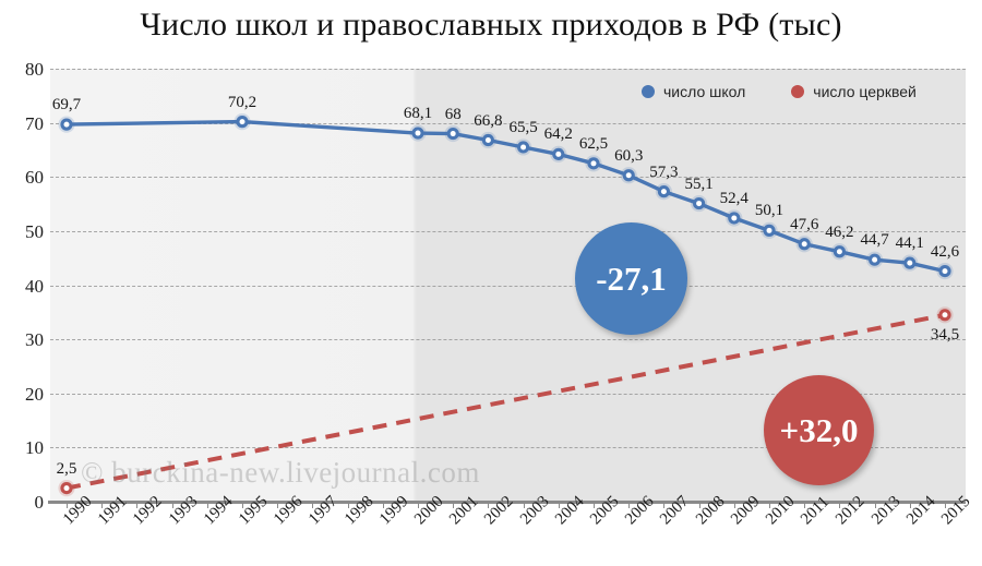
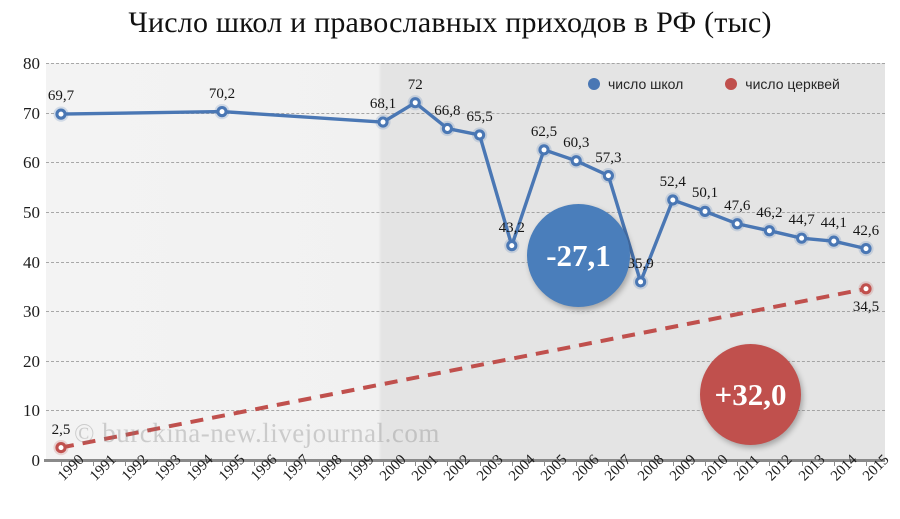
число школ/2001: 68 -> 72
число школ/2004: 64,2 -> 43,2
число школ/2008: 55,1 -> 35,9
